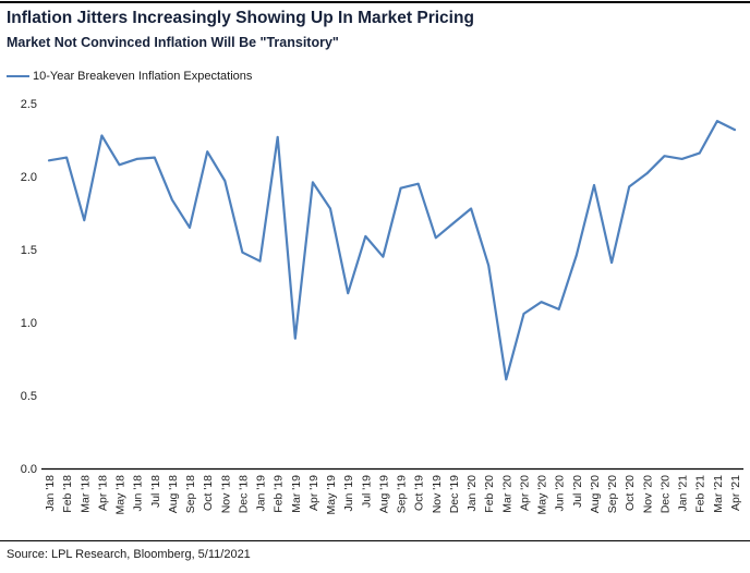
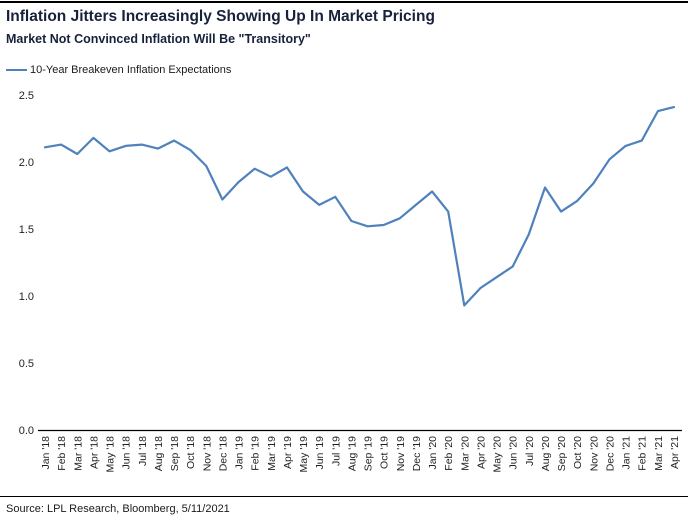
Mar '18: 1.70 -> 2.06
Apr '18: 2.28 -> 2.18
Aug '18: 1.84 -> 2.10
Sep '18: 1.65 -> 2.16
Oct '18: 2.17 -> 2.09
Dec '18: 1.48 -> 1.72
Jan '19: 1.42 -> 1.85
Feb '19: 2.27 -> 1.95
Mar '19: 0.89 -> 1.89
Jun '19: 1.20 -> 1.68
Jul '19: 1.59 -> 1.74
Aug '19: 1.45 -> 1.56
Sep '19: 1.92 -> 1.52
Oct '19: 1.95 -> 1.53
Feb '20: 1.39 -> 1.63
Mar '20: 0.61 -> 0.93
Jun '20: 1.09 -> 1.22
Aug '20: 1.94 -> 1.81
Sep '20: 1.41 -> 1.63
Oct '20: 1.93 -> 1.71
Nov '20: 2.02 -> 1.84
Dec '20: 2.14 -> 2.02
Apr '21: 2.32 -> 2.41
